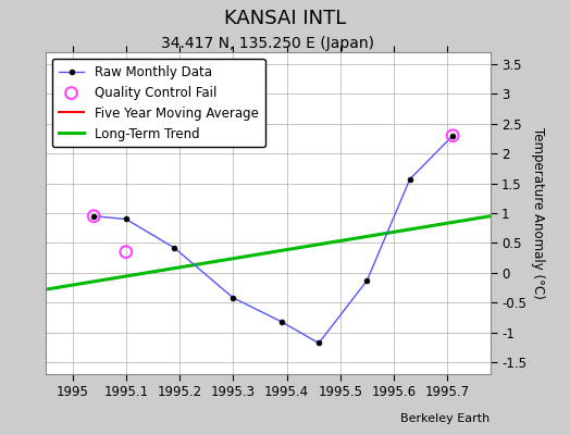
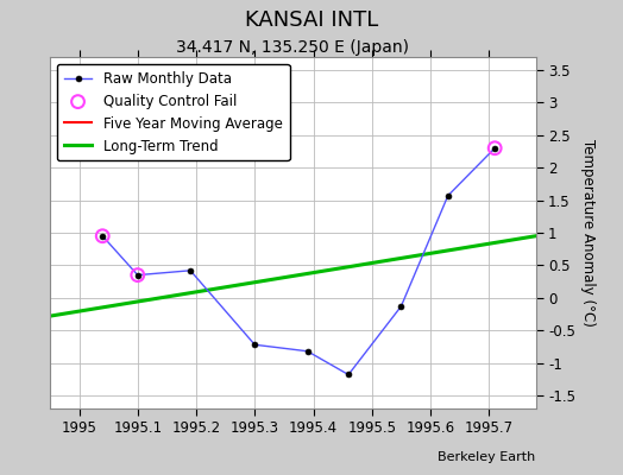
Raw Monthly Data/1995.1: 0.90 -> 0.35
Raw Monthly Data/1995.3: -0.42 -> -0.72
